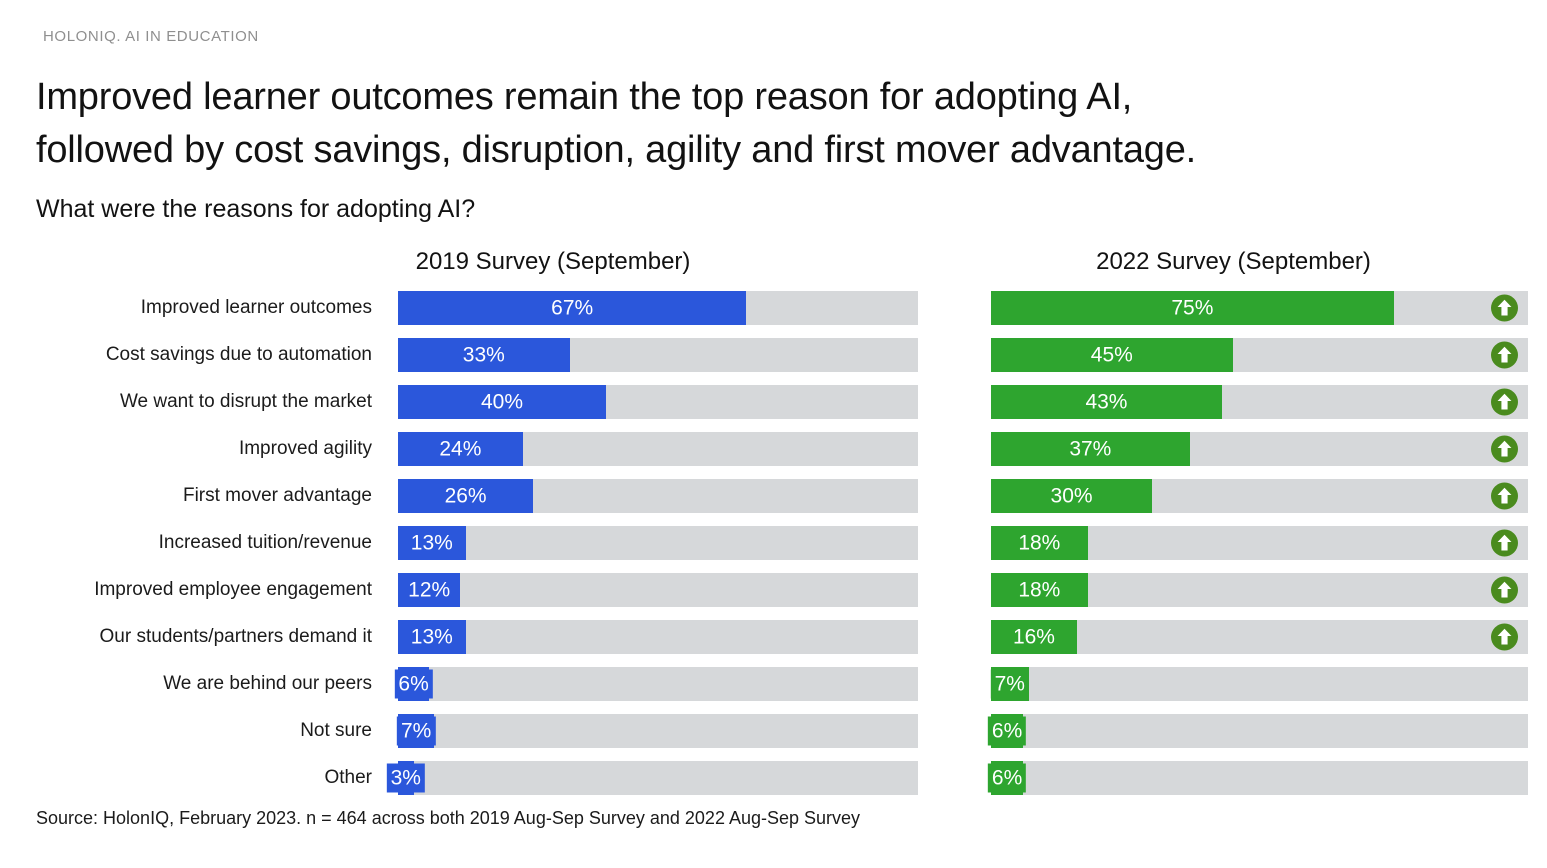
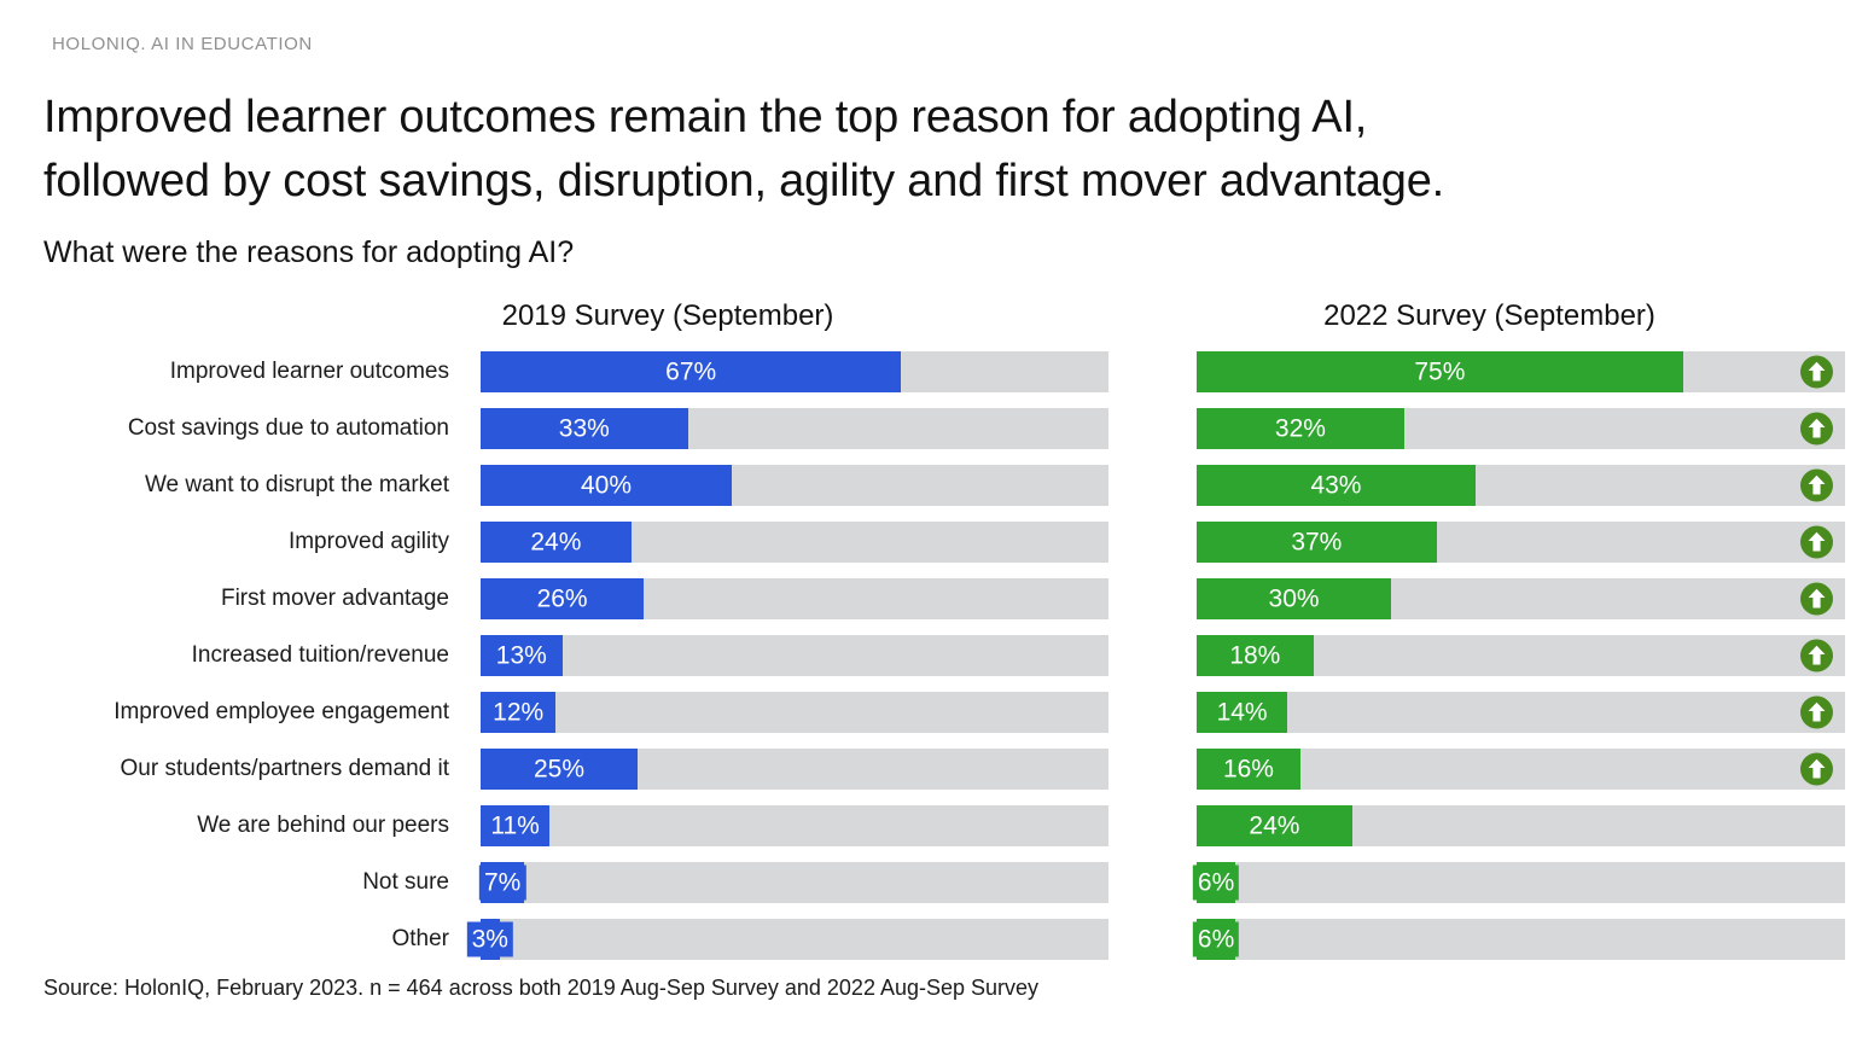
2022 Survey (September)/Cost savings due to automation: 45% -> 32%
2022 Survey (September)/Improved employee engagement: 18% -> 14%
2019 Survey (September)/Our students/partners demand it: 13% -> 25%
2019 Survey (September)/We are behind our peers: 6% -> 11%
2022 Survey (September)/We are behind our peers: 7% -> 24%
